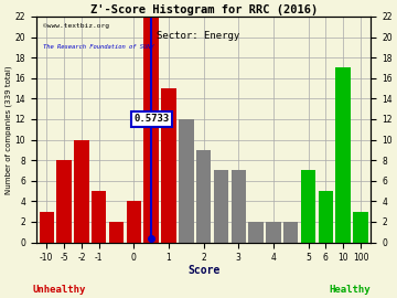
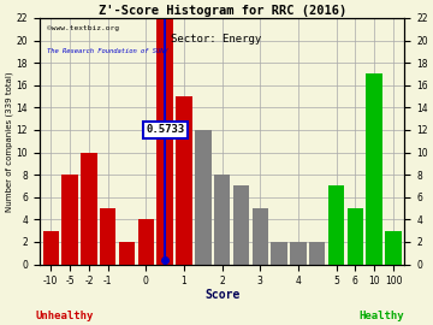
2: 9 -> 8
3: 7 -> 5
